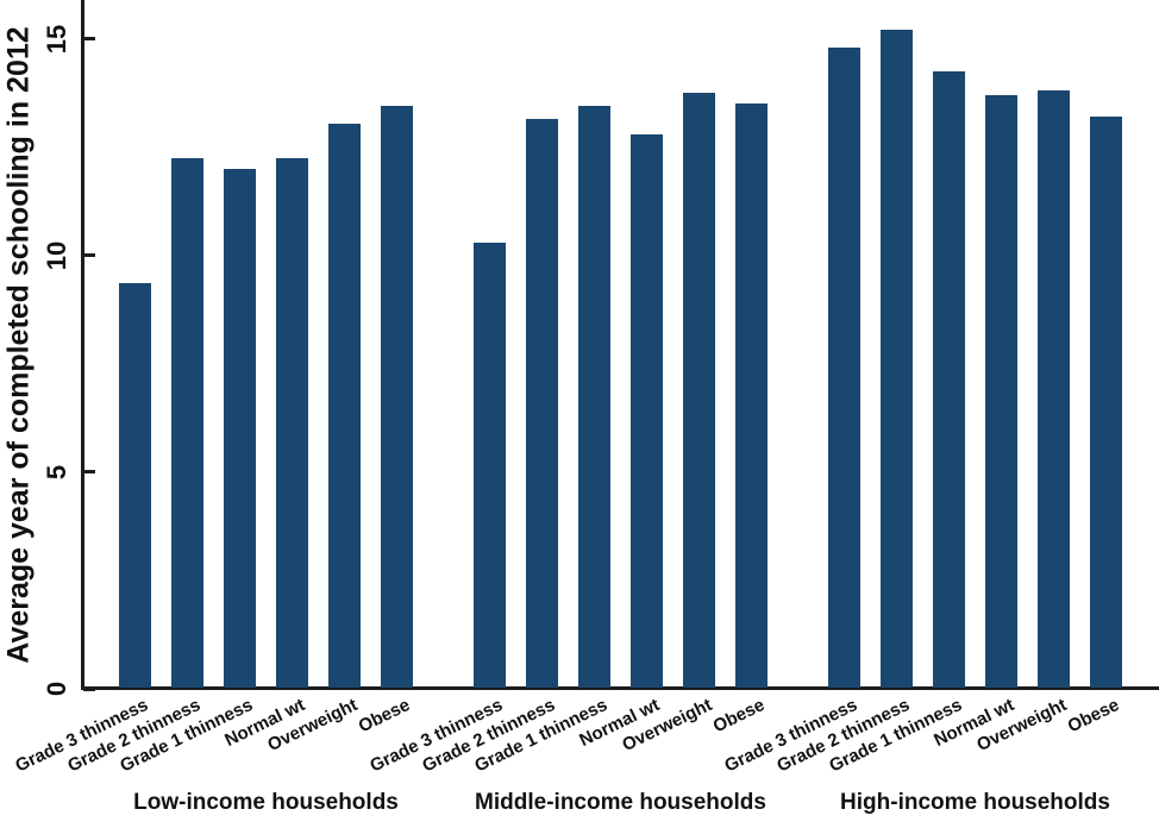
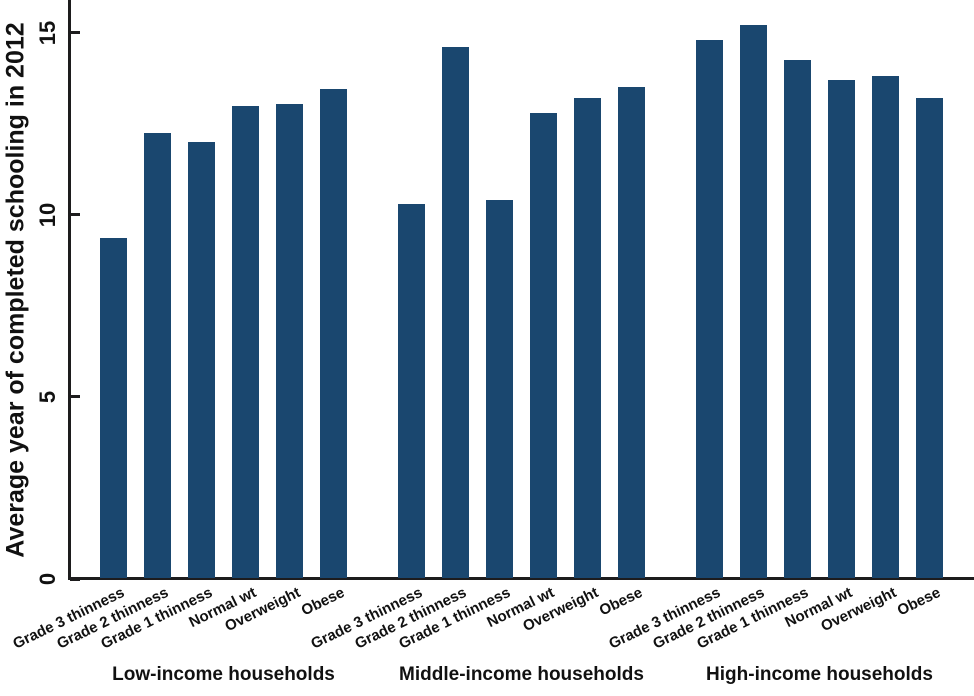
Middle-income households/Grade 2 thinness: 13.2 -> 14.6
Middle-income households/Grade 1 thinness: 13.4 -> 10.4
Low-income households/Normal wt: 12.2 -> 13.0
Middle-income households/Overweight: 13.8 -> 13.2
